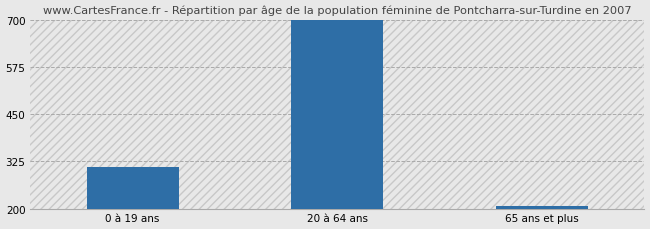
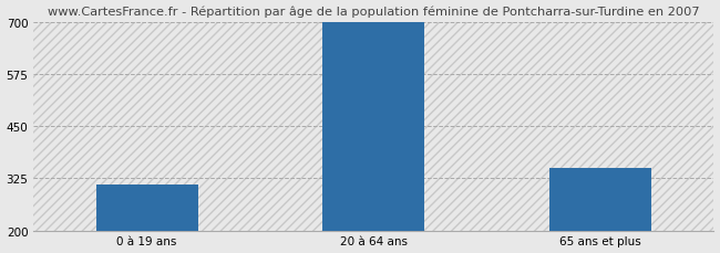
65 ans et plus: 207 -> 350
